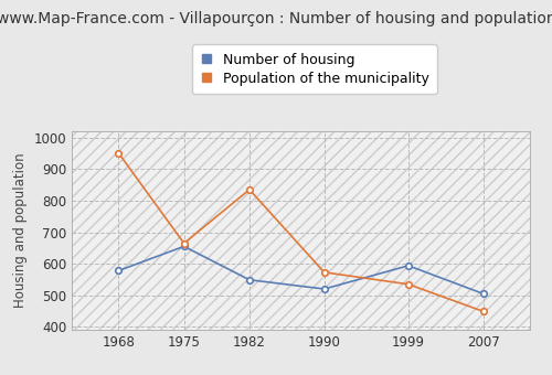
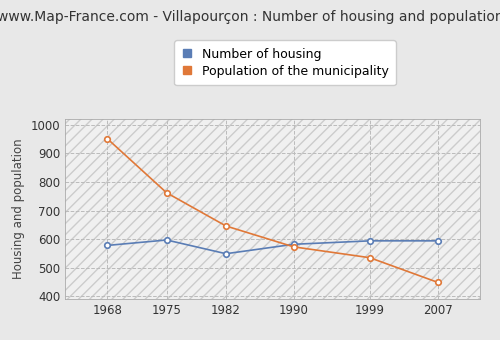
Number of housing/1975: 655 -> 597
Population of the municipality/1975: 665 -> 762
Population of the municipality/1982: 835 -> 646
Number of housing/1990: 520 -> 582
Number of housing/2007: 505 -> 594
